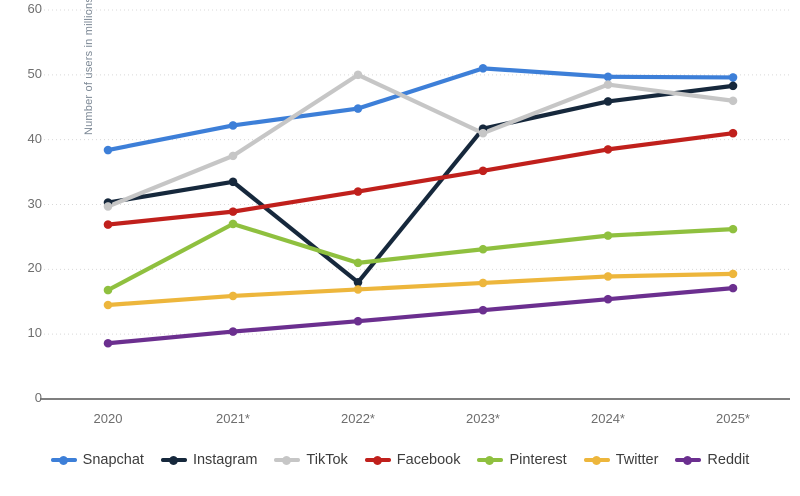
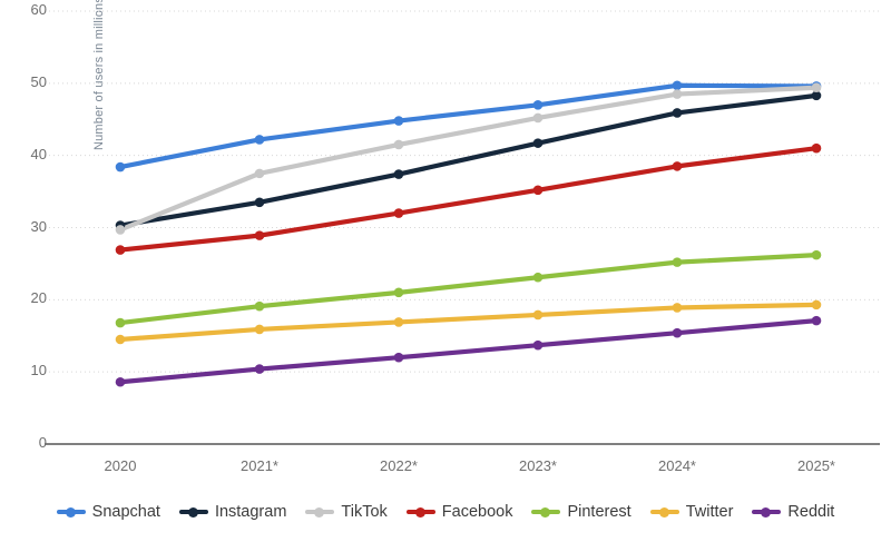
Pinterest/2021*: 27 -> 19
Instagram/2022*: 18 -> 37
TikTok/2022*: 50 -> 42
Snapchat/2023*: 51 -> 47
TikTok/2023*: 41 -> 45
TikTok/2025*: 46 -> 49
